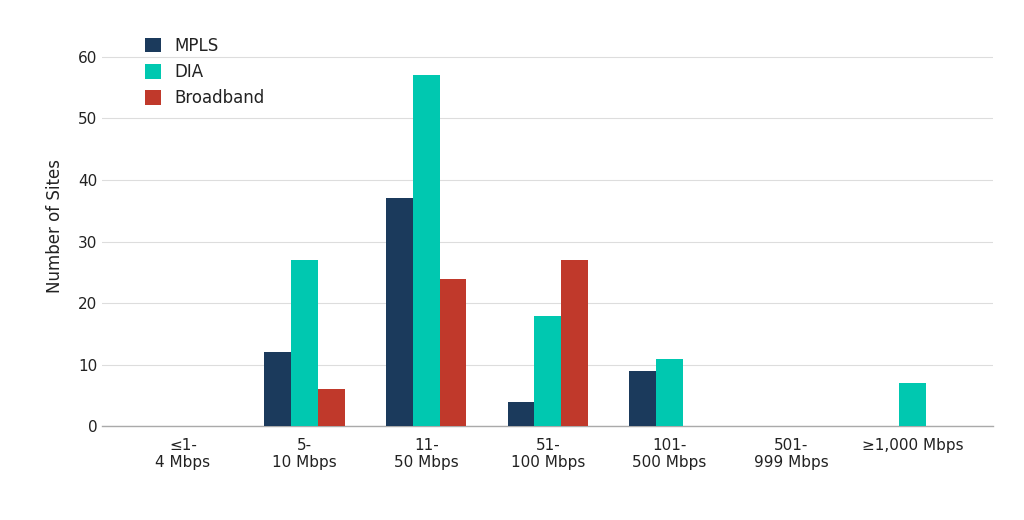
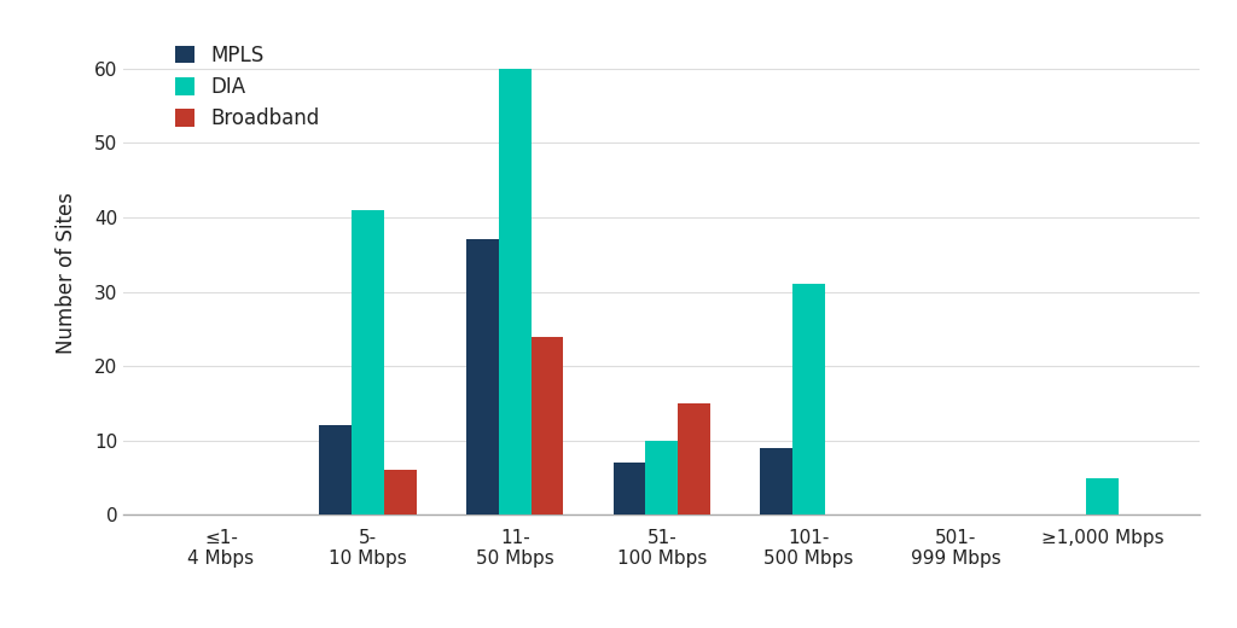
DIA/5- 10 Mbps: 27 -> 41
DIA/11- 50 Mbps: 57 -> 60
MPLS/51- 100 Mbps: 4 -> 7
DIA/51- 100 Mbps: 18 -> 10
Broadband/51- 100 Mbps: 27 -> 15
DIA/101- 500 Mbps: 11 -> 31
DIA/≥1,000 Mbps: 7 -> 5
